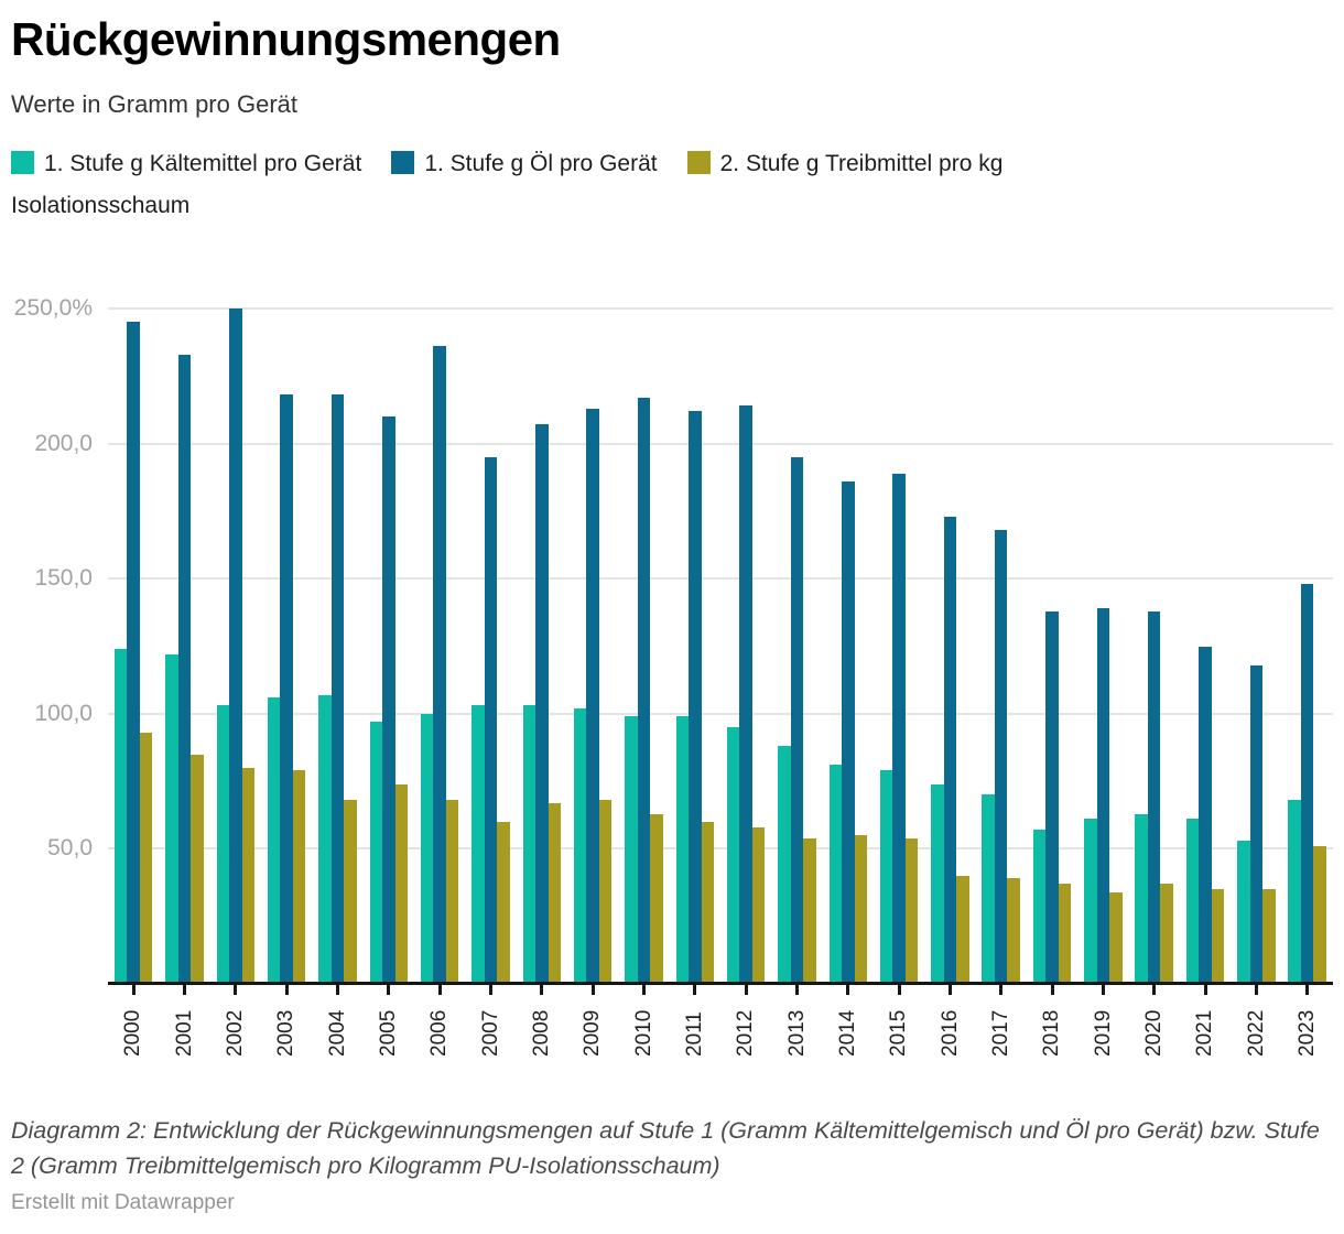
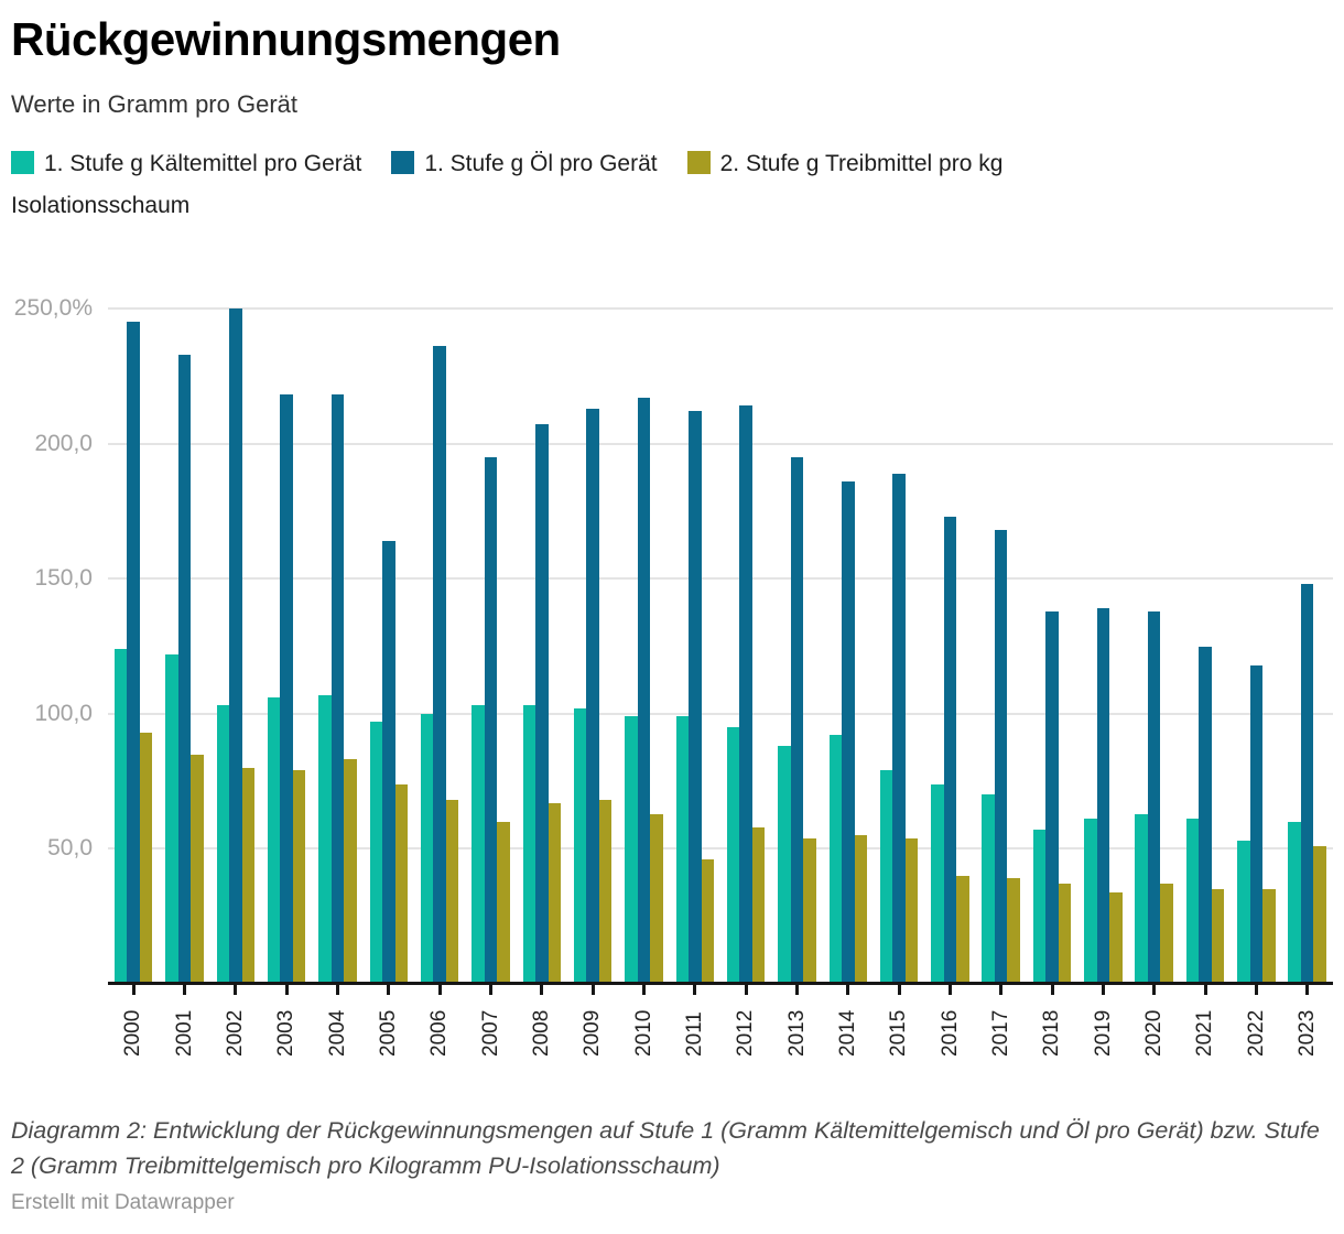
2. Stufe g Treibmittel pro kg Isolationsschaum/2004: 68% -> 83%
1. Stufe g Öl pro Gerät/2005: 210% -> 164%
2. Stufe g Treibmittel pro kg Isolationsschaum/2011: 60% -> 46%
1. Stufe g Kältemittel pro Gerät/2014: 81% -> 92%
1. Stufe g Kältemittel pro Gerät/2023: 68% -> 60%
